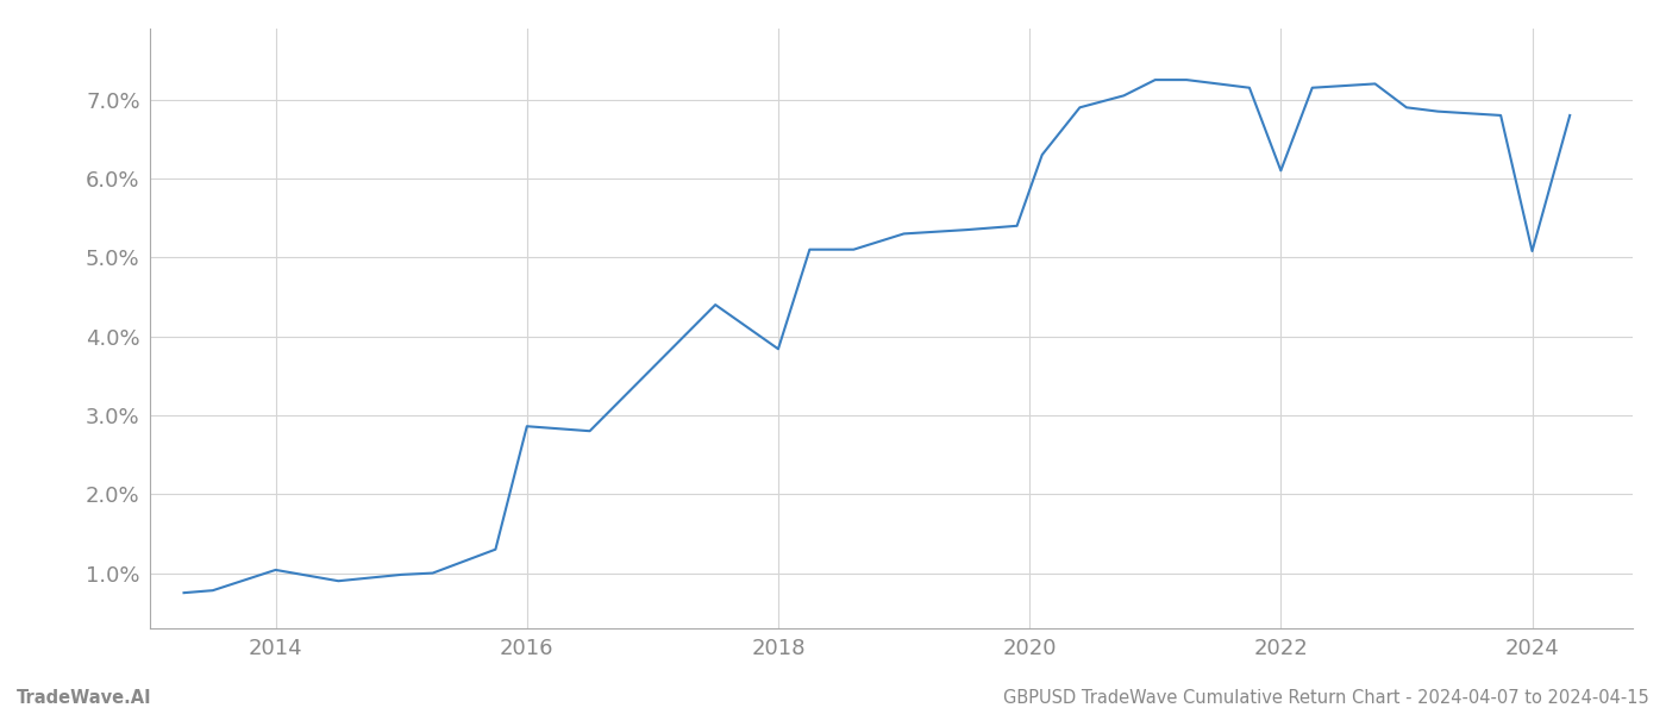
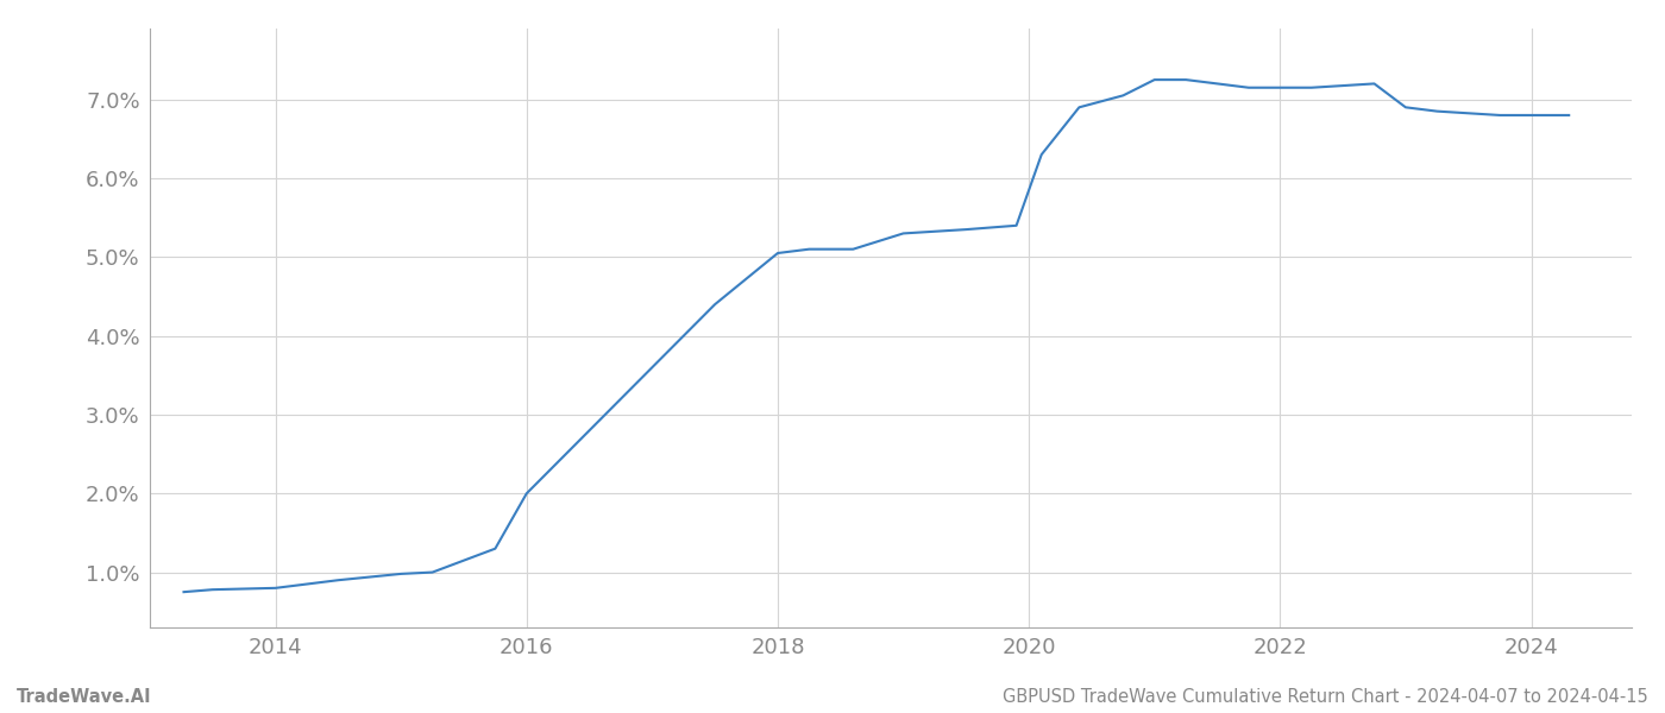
2014: 1.04% -> 0.80%
2016: 2.86% -> 2.00%
2018: 3.84% -> 5.05%
2022: 6.10% -> 7.15%
2024: 5.08% -> 6.80%
